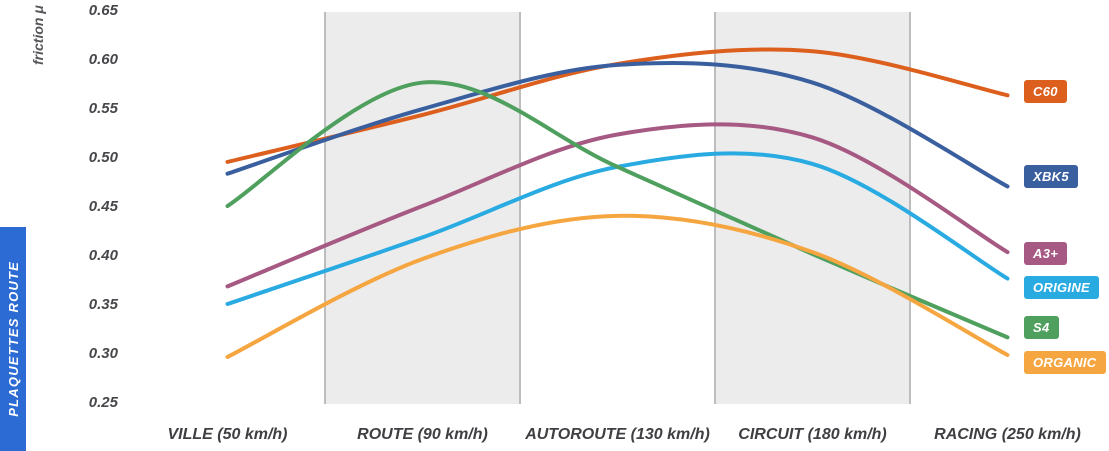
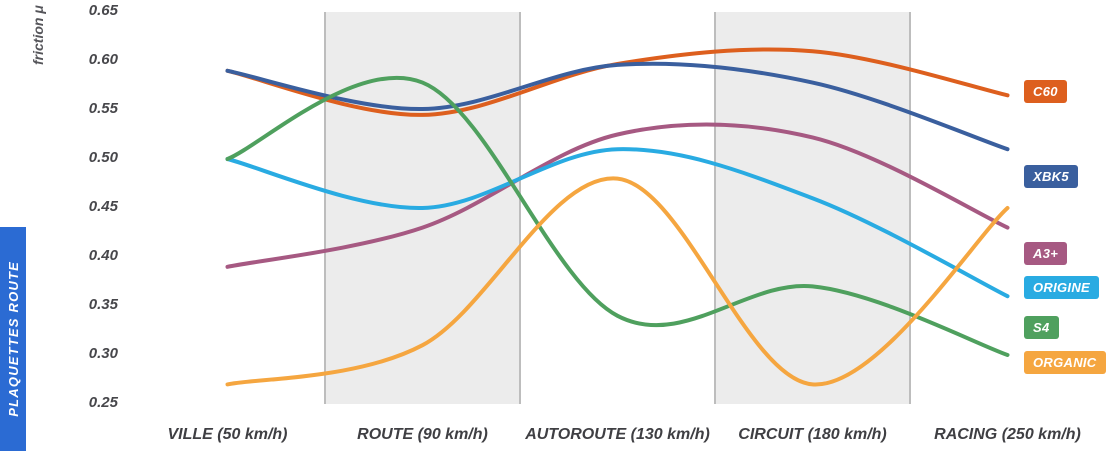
C60/VILLE (50 km/h): 0.50 -> 0.59
XBK5/VILLE (50 km/h): 0.48 -> 0.59
A3+/VILLE (50 km/h): 0.37 -> 0.39
ORIGINE/VILLE (50 km/h): 0.35 -> 0.50
S4/VILLE (50 km/h): 0.45 -> 0.50
ORGANIC/VILLE (50 km/h): 0.30 -> 0.27
A3+/ROUTE (90 km/h): 0.45 -> 0.43
ORIGINE/ROUTE (90 km/h): 0.42 -> 0.45
ORGANIC/ROUTE (90 km/h): 0.40 -> 0.31
ORIGINE/AUTOROUTE (130 km/h): 0.49 -> 0.51
S4/AUTOROUTE (130 km/h): 0.49 -> 0.34
ORGANIC/AUTOROUTE (130 km/h): 0.44 -> 0.48
ORIGINE/CIRCUIT (180 km/h): 0.49 -> 0.46
S4/CIRCUIT (180 km/h): 0.40 -> 0.37
ORGANIC/CIRCUIT (180 km/h): 0.41 -> 0.27
XBK5/RACING (250 km/h): 0.47 -> 0.51
A3+/RACING (250 km/h): 0.41 -> 0.43
ORIGINE/RACING (250 km/h): 0.38 -> 0.36
S4/RACING (250 km/h): 0.32 -> 0.30
ORGANIC/RACING (250 km/h): 0.30 -> 0.45
